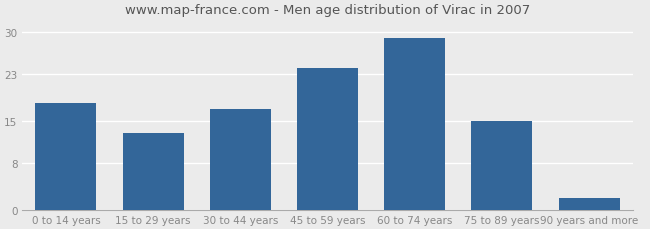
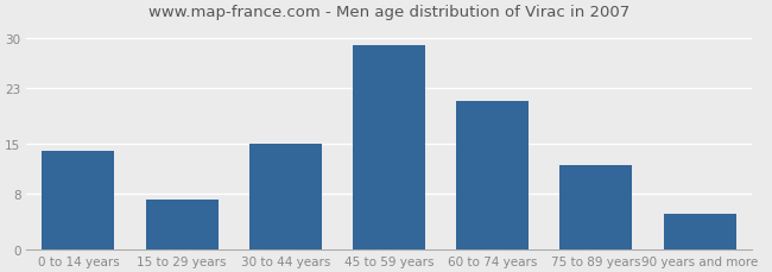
0 to 14 years: 18 -> 14
15 to 29 years: 13 -> 7
30 to 44 years: 17 -> 15
45 to 59 years: 24 -> 29
60 to 74 years: 29 -> 21
75 to 89 years: 15 -> 12
90 years and more: 2 -> 5
